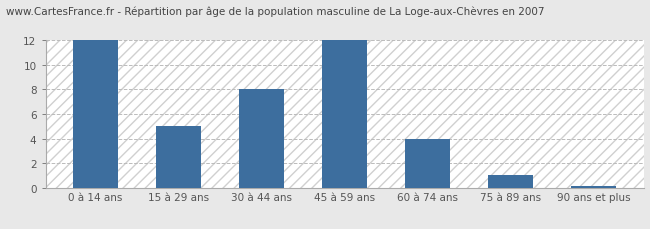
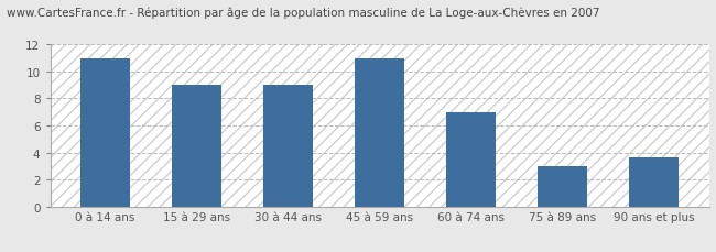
0 à 14 ans: 12.0 -> 11.0
15 à 29 ans: 5.0 -> 9.0
30 à 44 ans: 8.0 -> 9.0
45 à 59 ans: 12.0 -> 11.0
60 à 74 ans: 4.0 -> 7.0
75 à 89 ans: 1.0 -> 3.0
90 ans et plus: 0.1 -> 3.6
